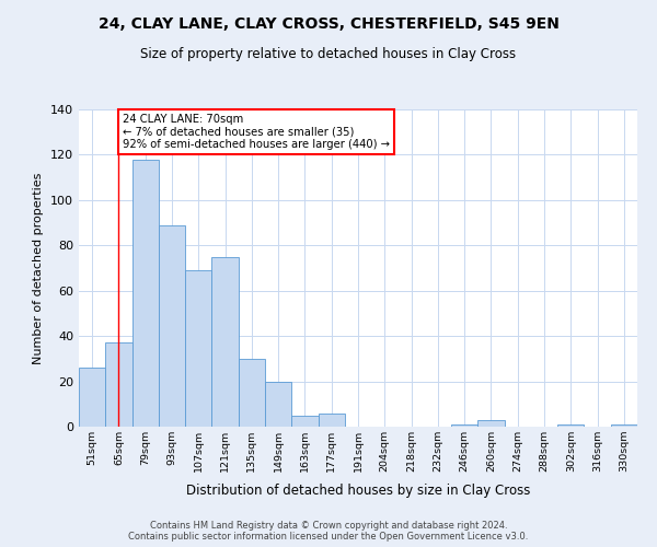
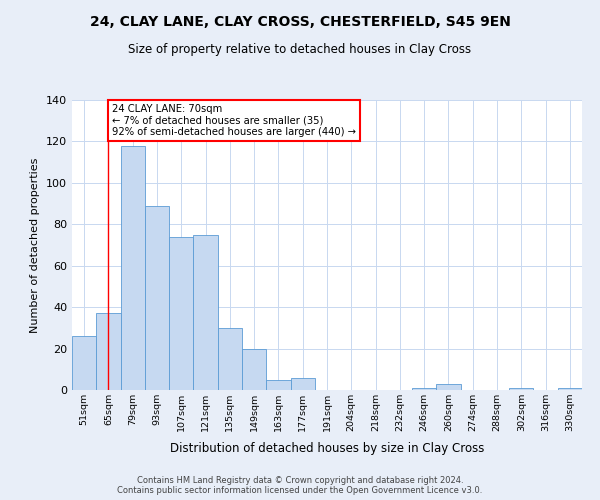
107sqm: 69 -> 74
